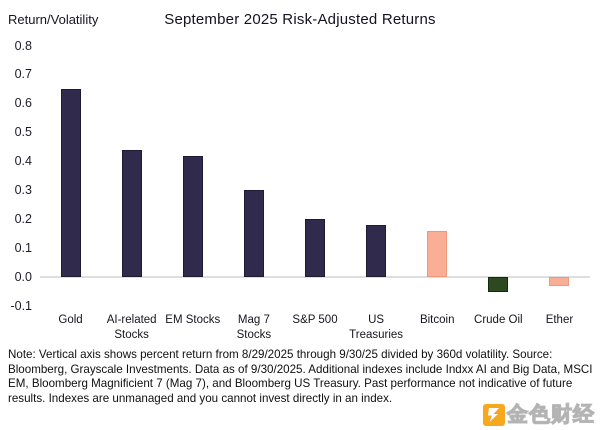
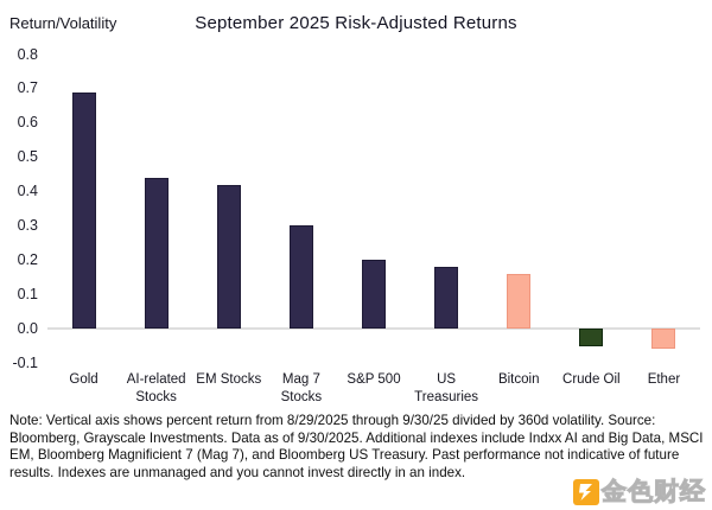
Gold: 0.65 -> 0.69
Ether: -0.03 -> -0.06
